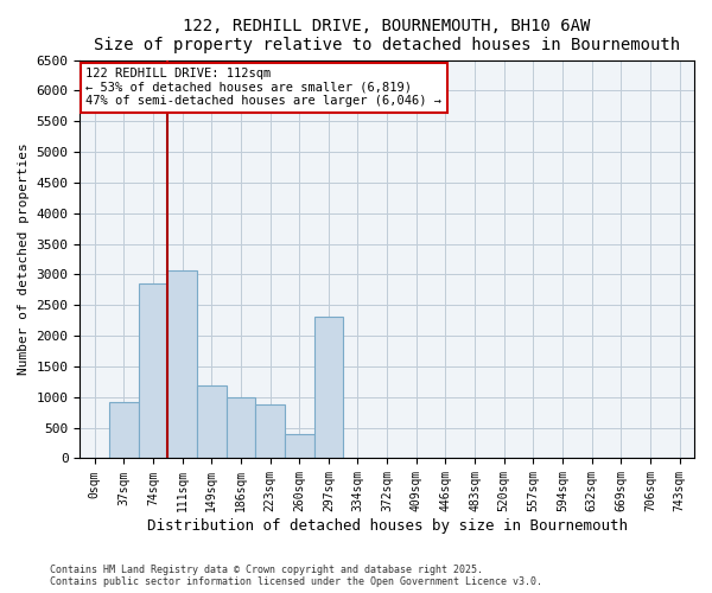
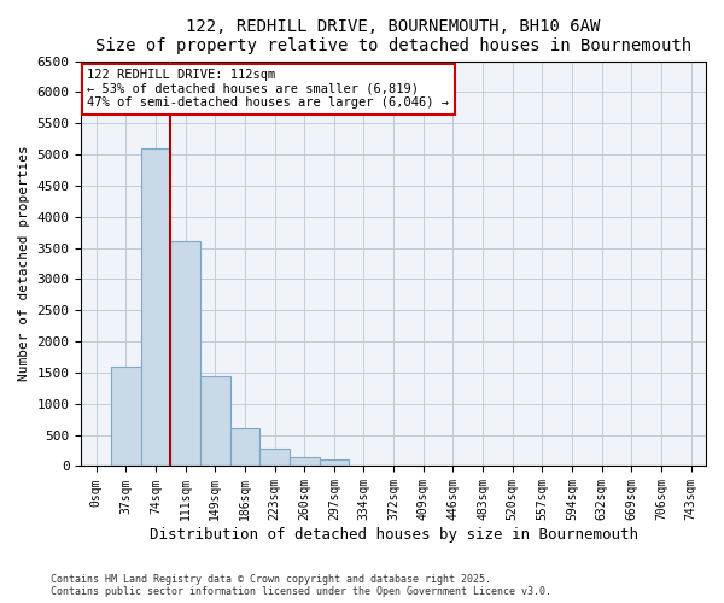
37sqm: 920 -> 1600
74sqm: 2860 -> 5100
111sqm: 3060 -> 3600
149sqm: 1180 -> 1450
186sqm: 1000 -> 600
223sqm: 880 -> 280
260sqm: 400 -> 140
297sqm: 2320 -> 100
